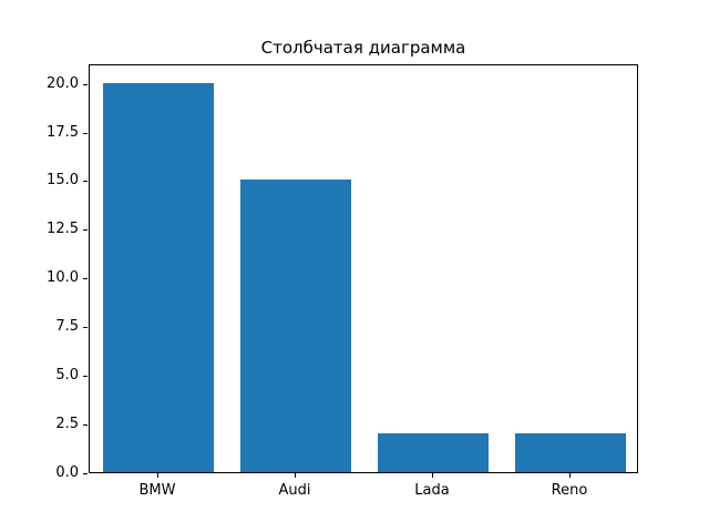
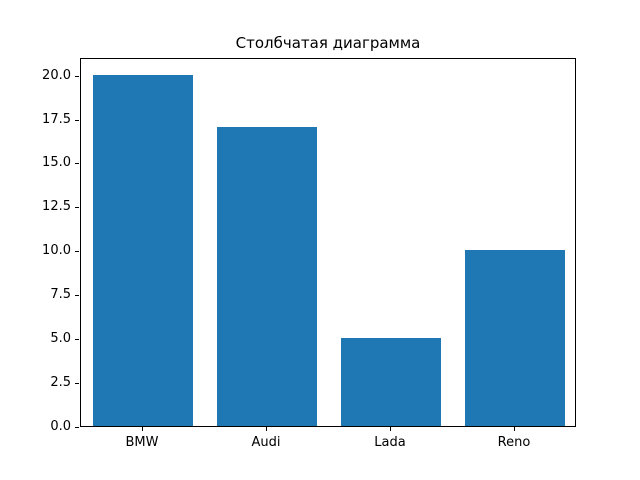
Audi: 15 -> 17
Lada: 2 -> 5
Reno: 2 -> 10
